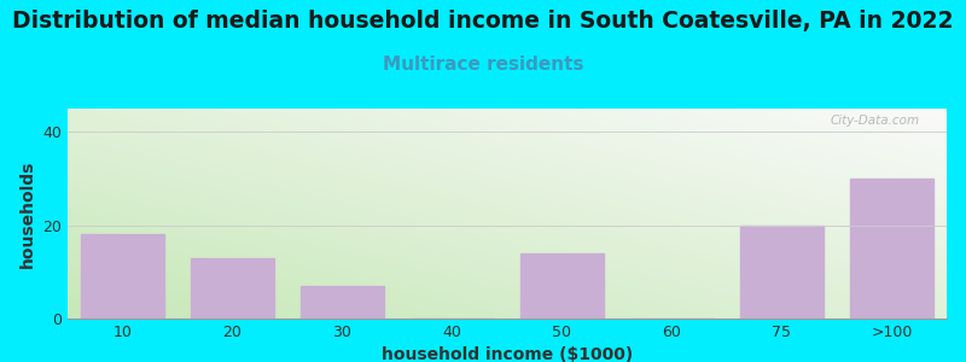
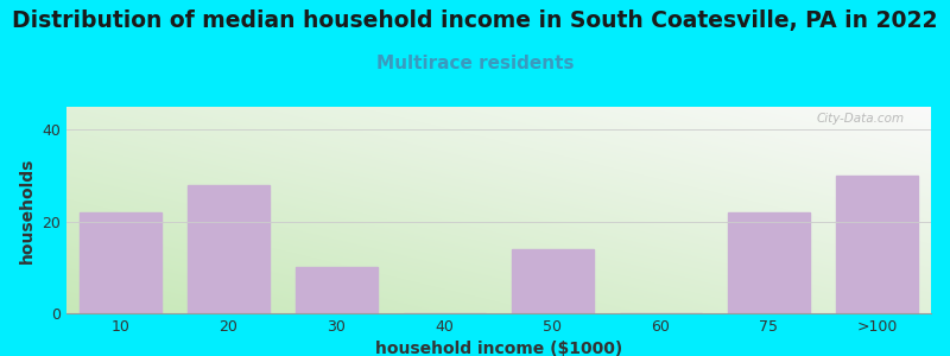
10: 18 -> 22
20: 13 -> 28
30: 7 -> 10
75: 20 -> 22
